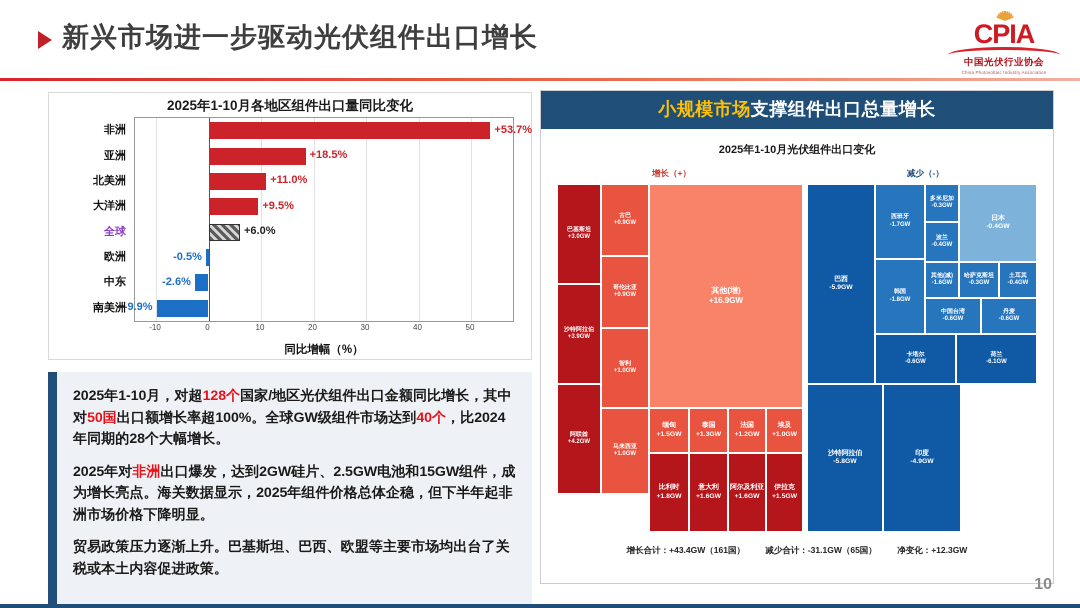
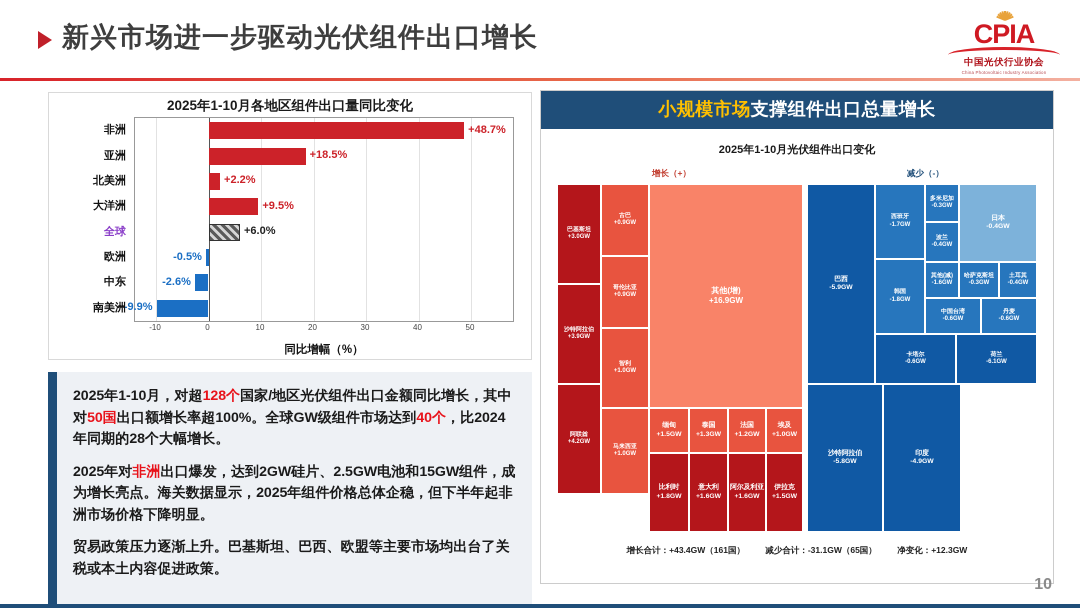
2025年1-10月各地区组件出口量同比变化/非洲: +53.7% -> +48.7%
2025年1-10月各地区组件出口量同比变化/北美洲: +11.0% -> +2.2%
